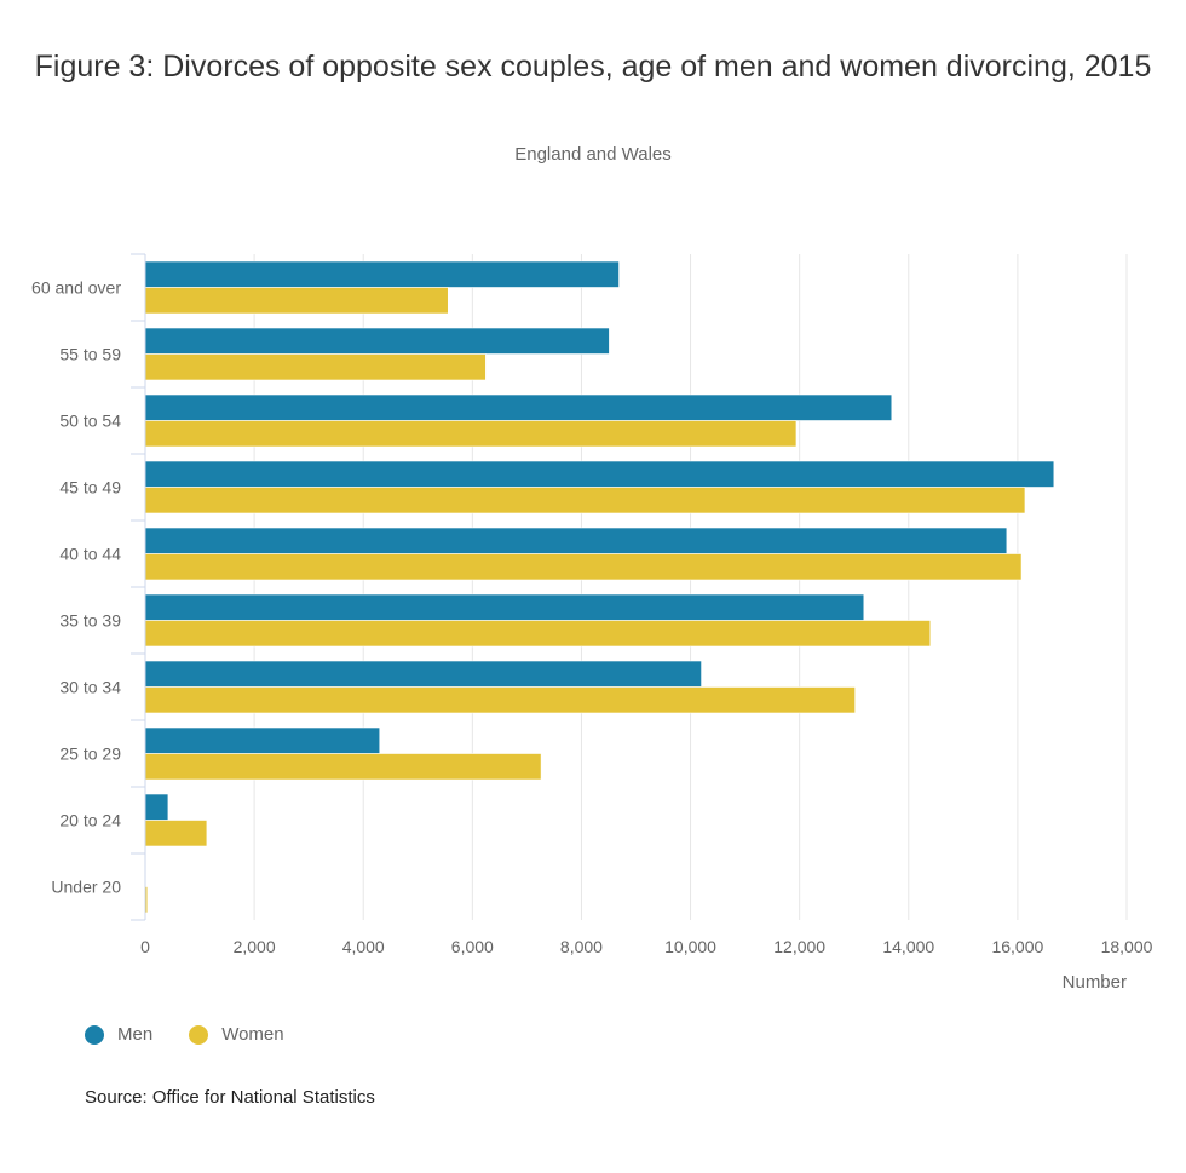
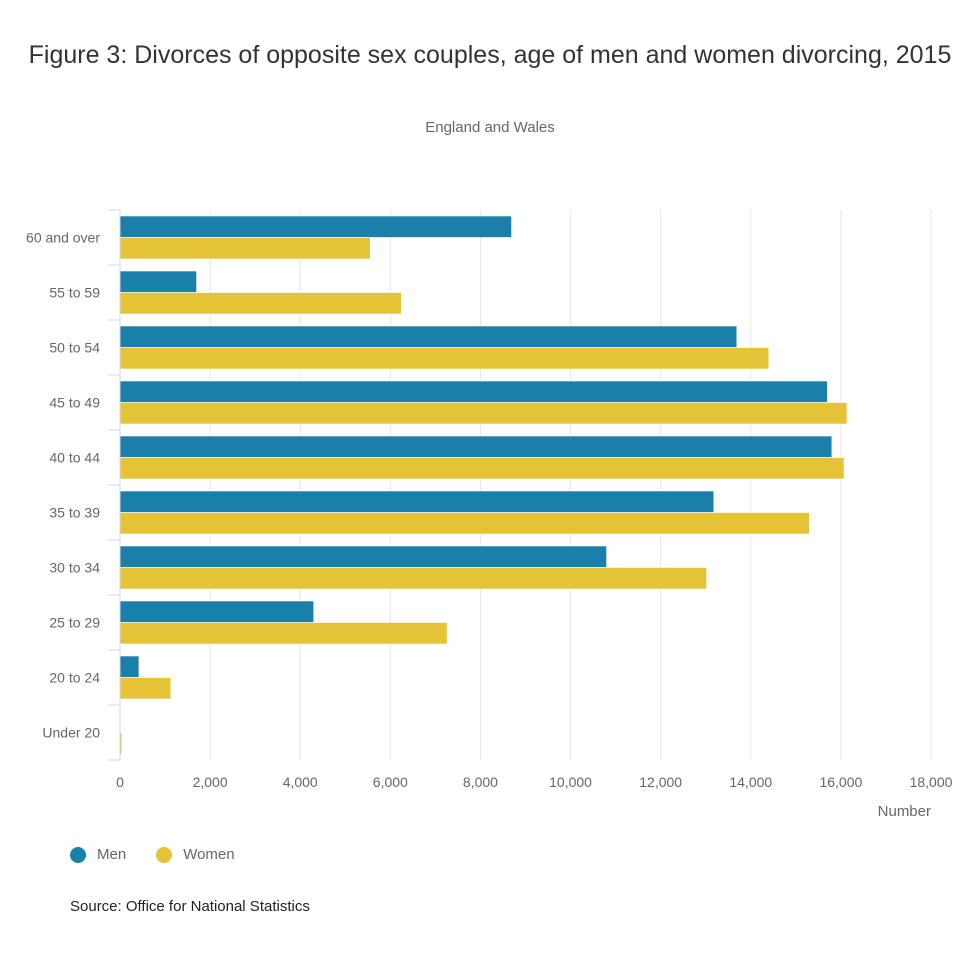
Men/55 to 59: 8500 -> 1700
Women/50 to 54: 11900 -> 14400
Men/45 to 49: 16700 -> 15700
Women/35 to 39: 14400 -> 15300
Men/30 to 34: 10200 -> 10800
